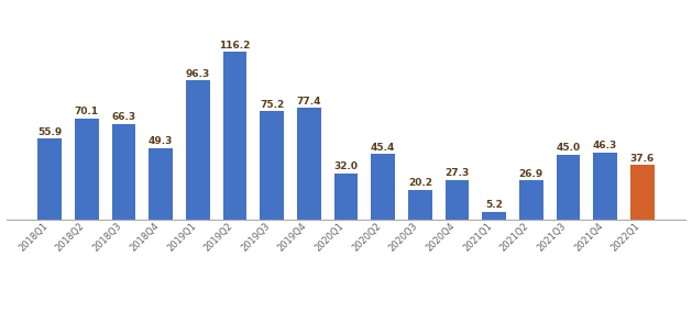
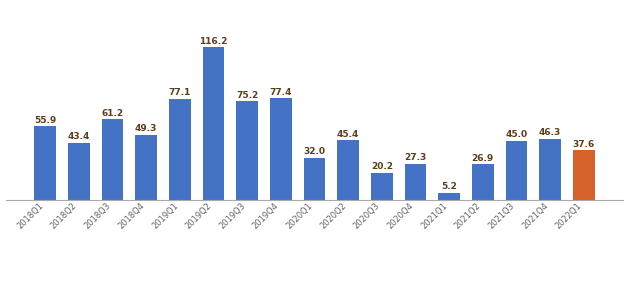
2018Q2: 70.1 -> 43.4
2018Q3: 66.3 -> 61.2
2019Q1: 96.3 -> 77.1
